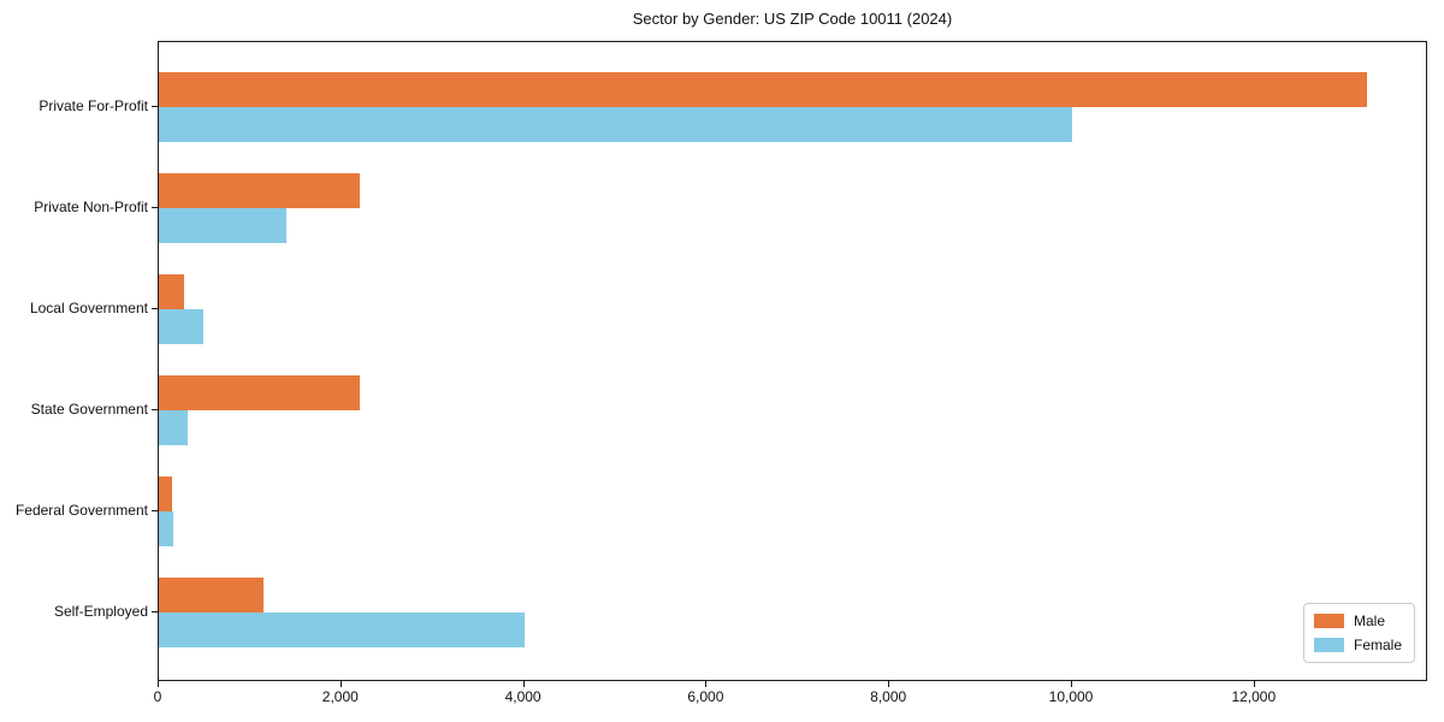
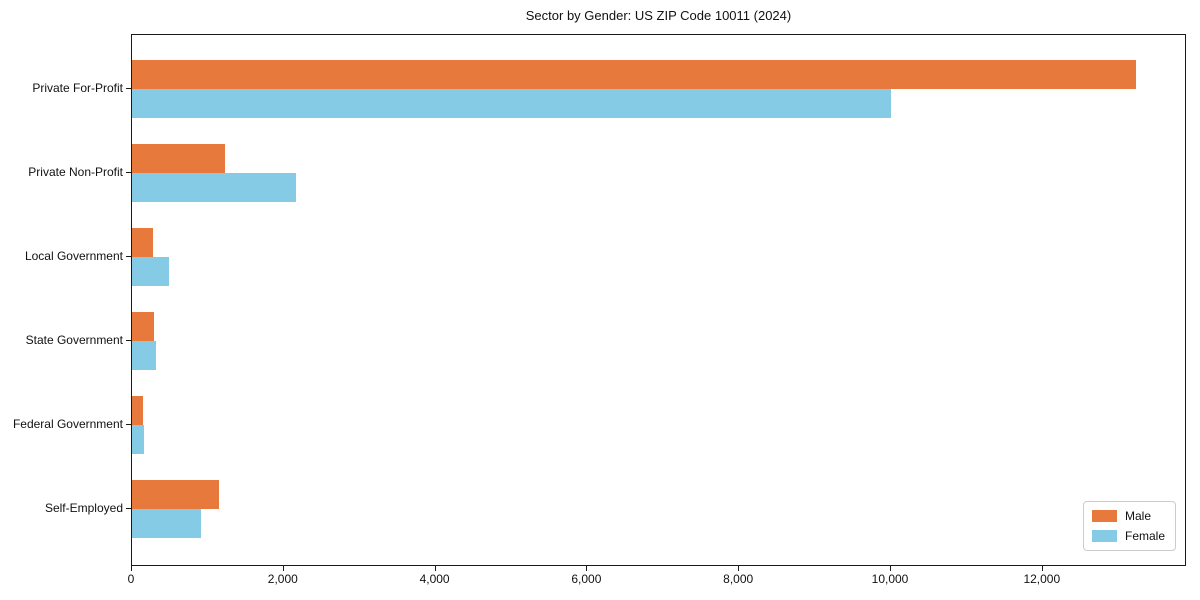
Male/Private Non-Profit: 2200 -> 1200
Female/Private Non-Profit: 1400 -> 2200
Male/State Government: 2200 -> 300
Female/Self-Employed: 4000 -> 900
